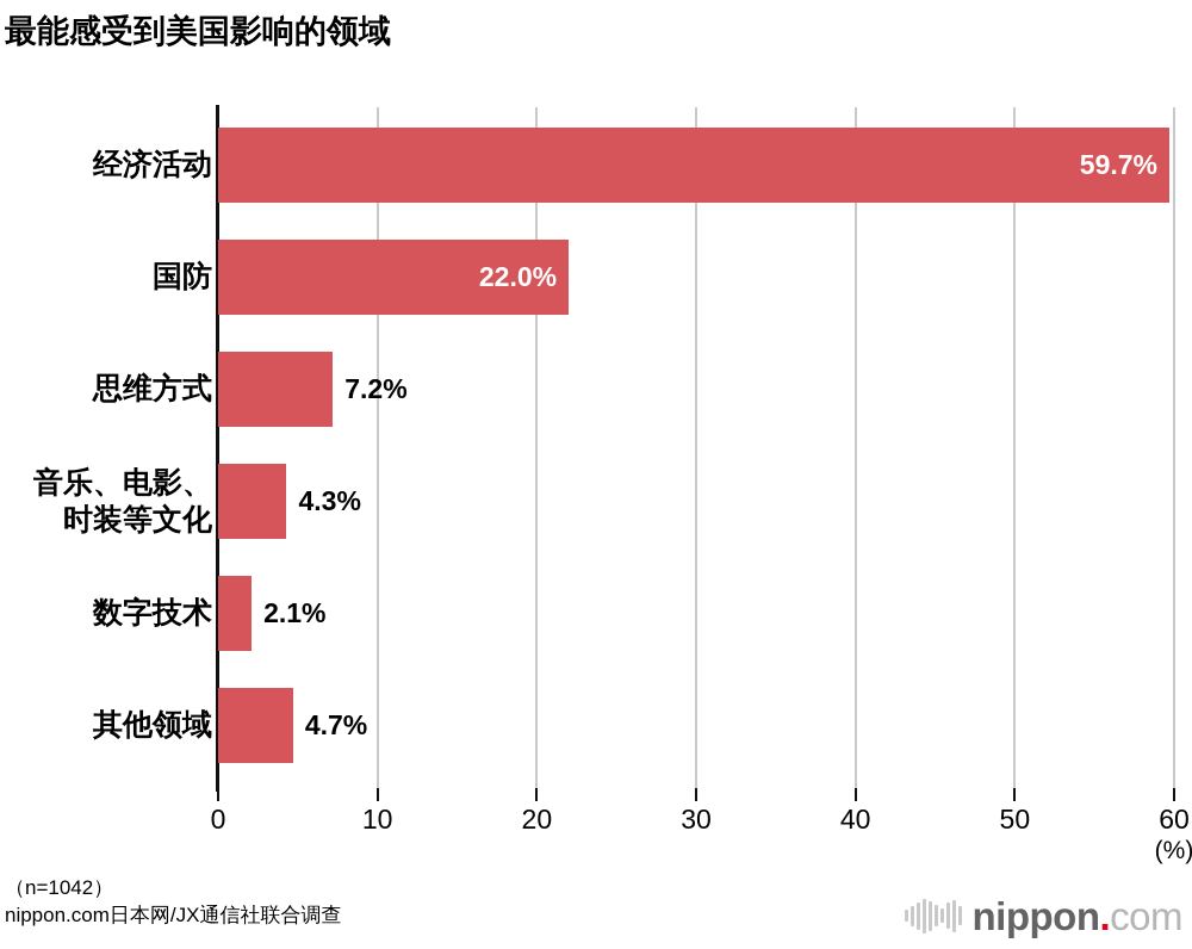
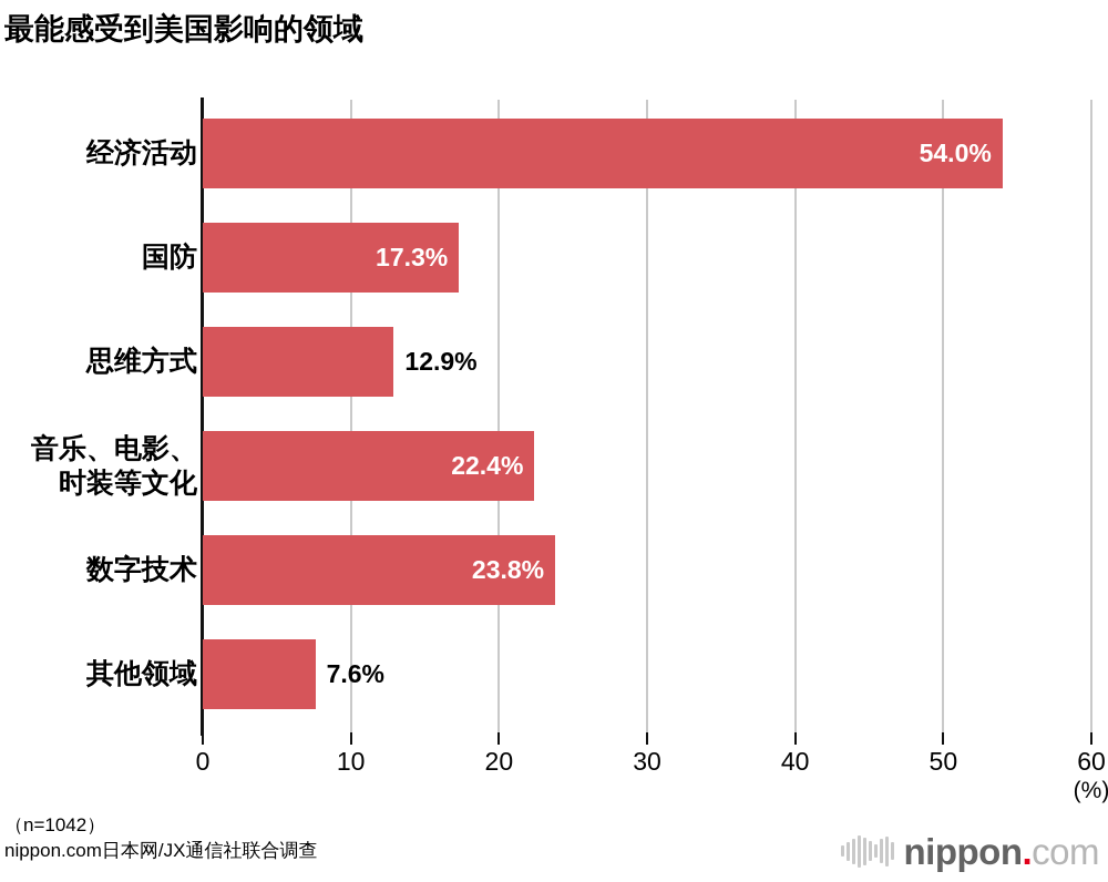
经济活动: 59.7% -> 54.0%
国防: 22.0% -> 17.3%
思维方式: 7.2% -> 12.9%
音乐、电影、 时装等文化: 4.3% -> 22.4%
数字技术: 2.1% -> 23.8%
其他领域: 4.7% -> 7.6%
